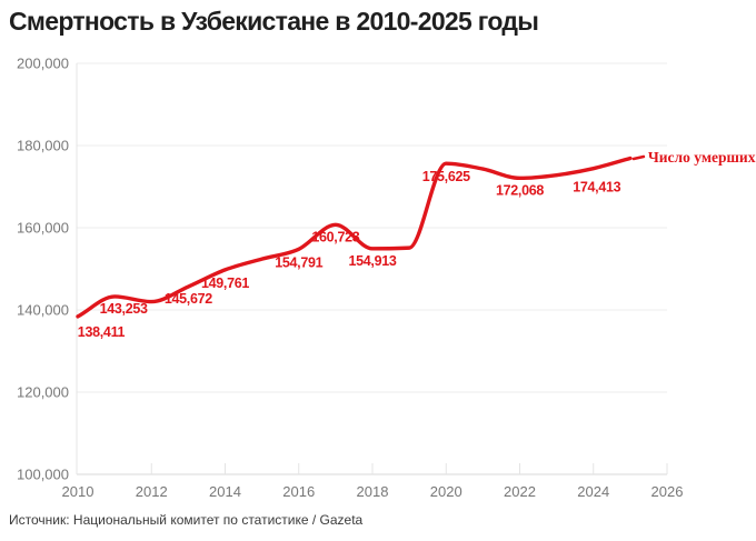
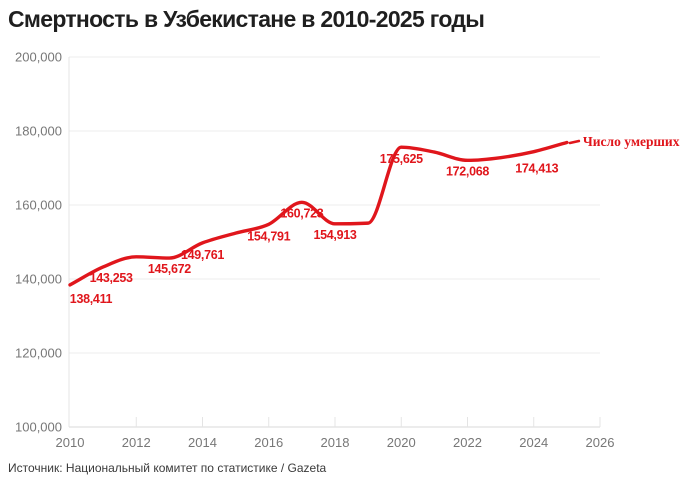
2012: 142000 -> 146000
